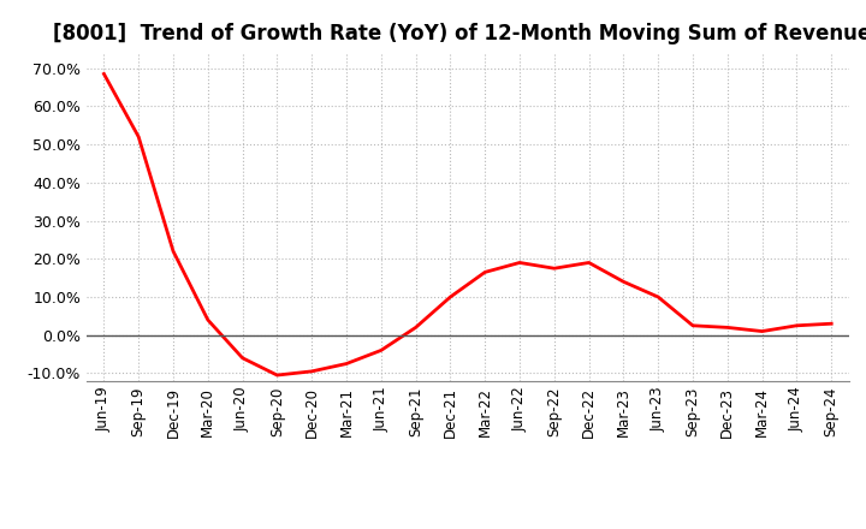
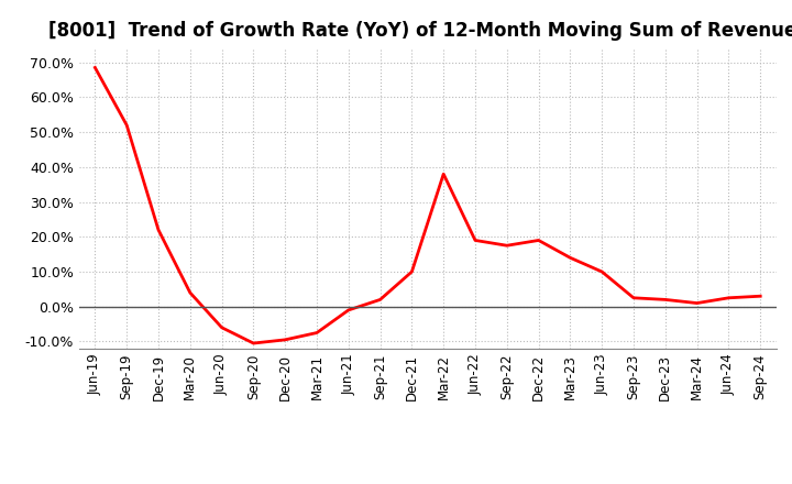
Jun-21: -4.0% -> -1.0%
Mar-22: 16.5% -> 38.0%
